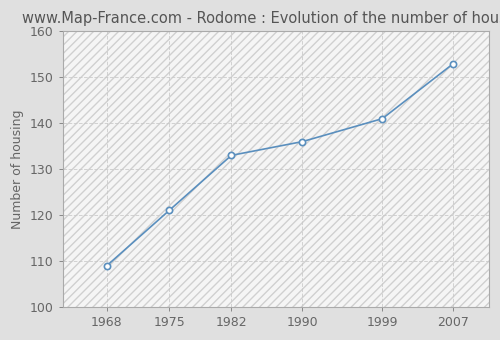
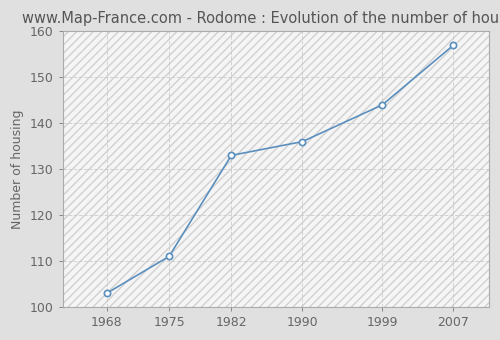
1968: 109 -> 103
1975: 121 -> 111
1999: 141 -> 144
2007: 153 -> 157
